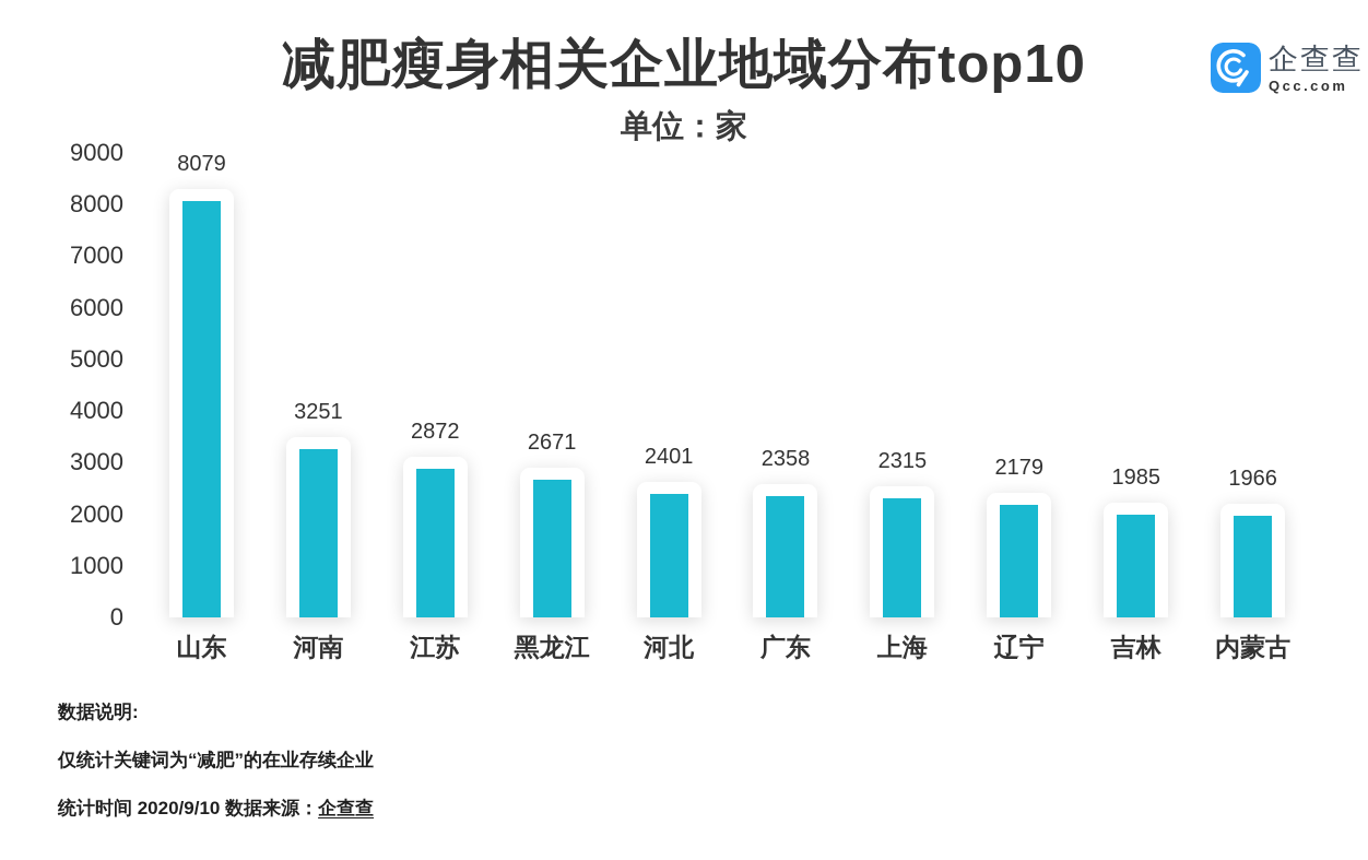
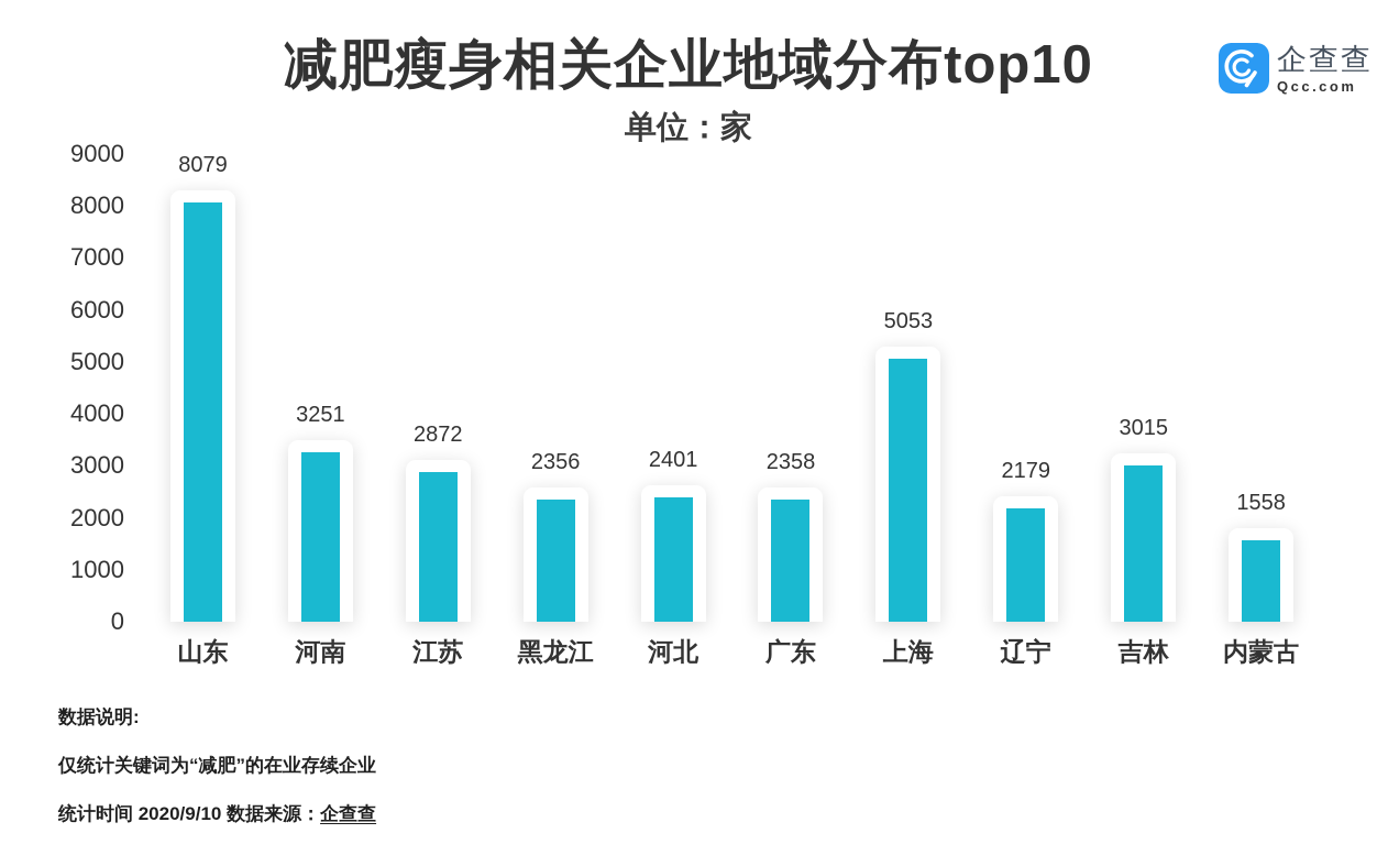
黑龙江: 2671 -> 2356
上海: 2315 -> 5053
吉林: 1985 -> 3015
内蒙古: 1966 -> 1558
